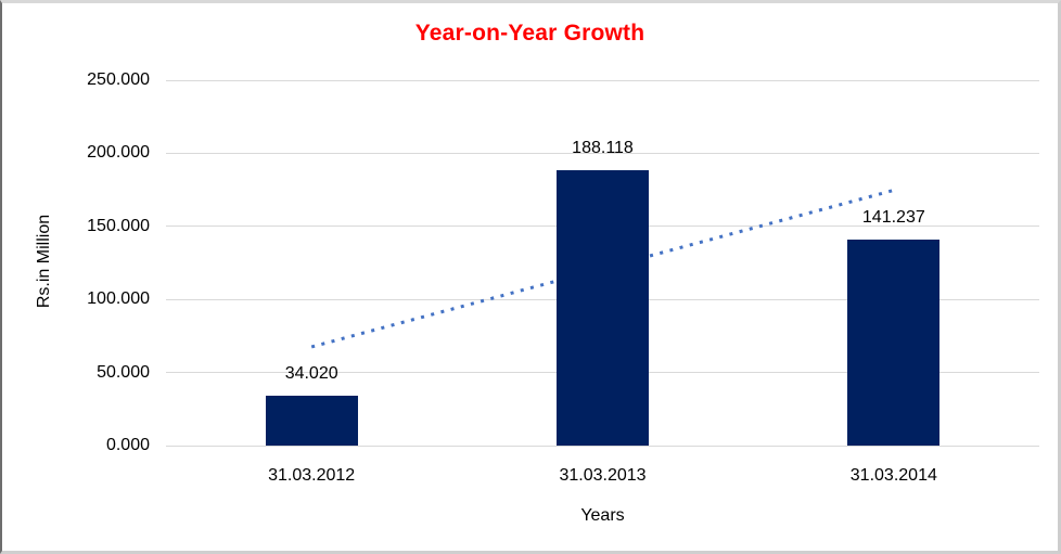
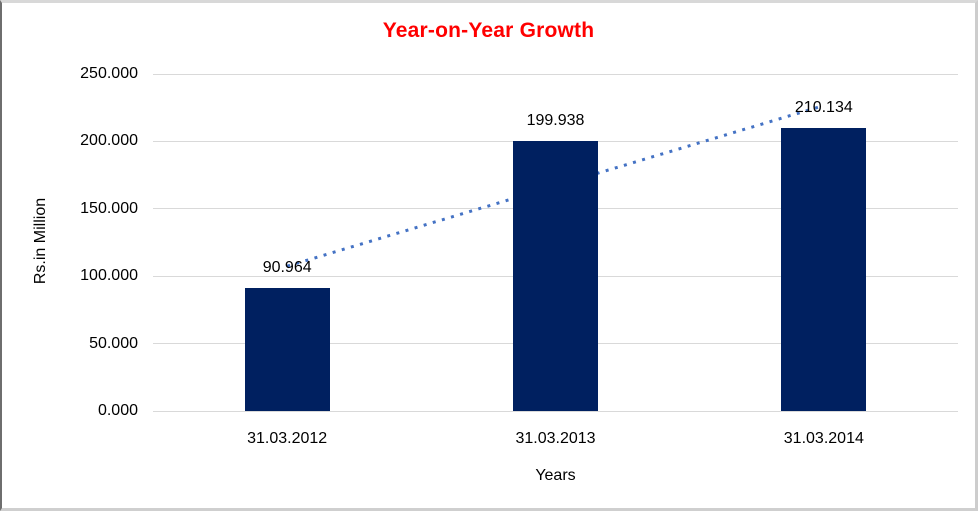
31.03.2012: 34.020 -> 90.964
31.03.2013: 188.118 -> 199.938
31.03.2014: 141.237 -> 210.134
